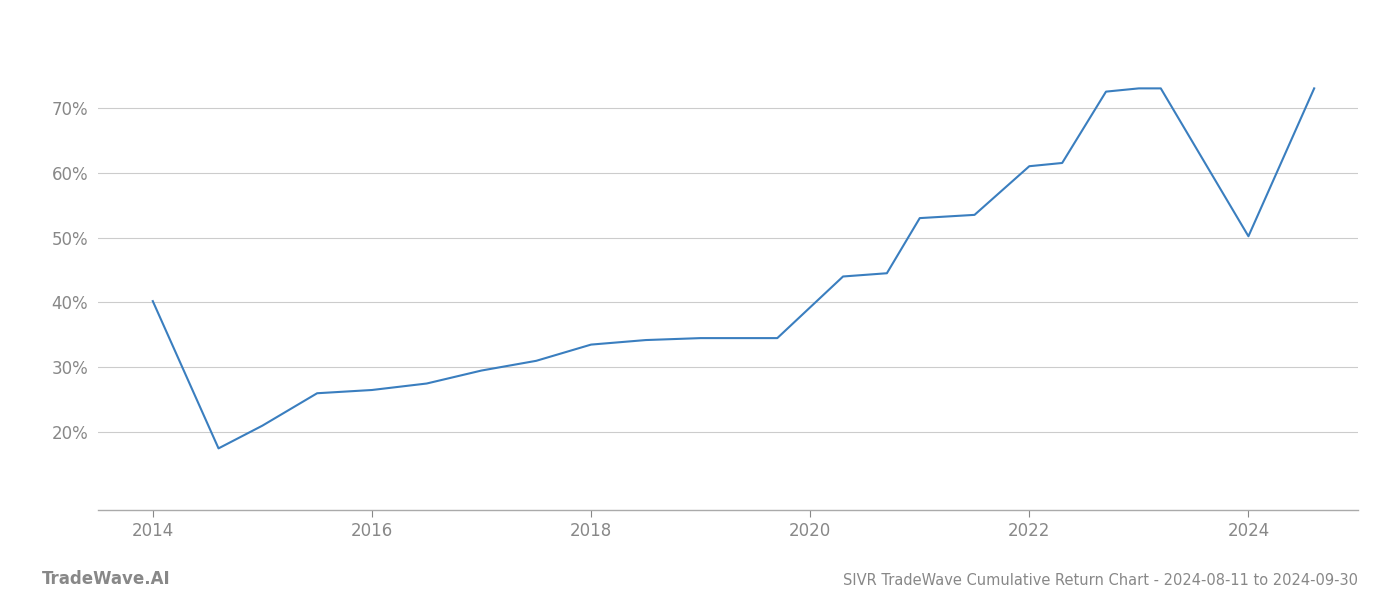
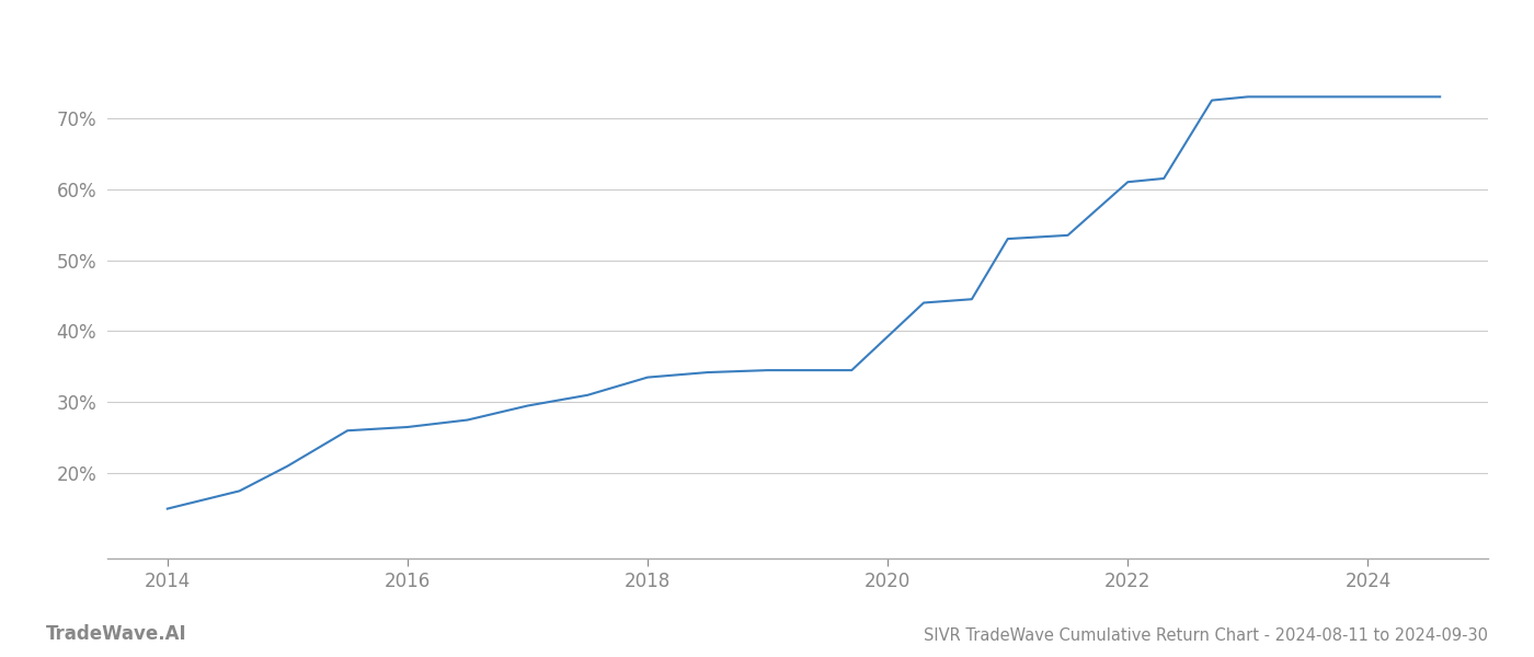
2014: 40.2% -> 15.0%
2024: 50.2% -> 73.0%
